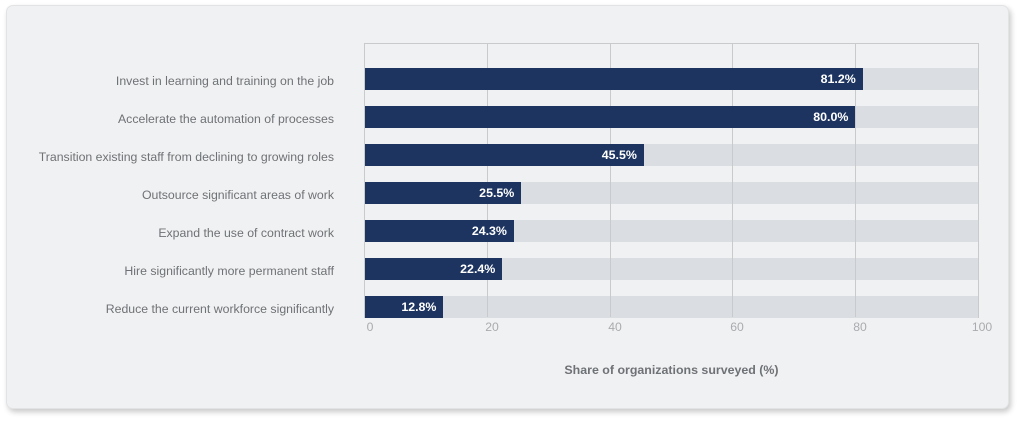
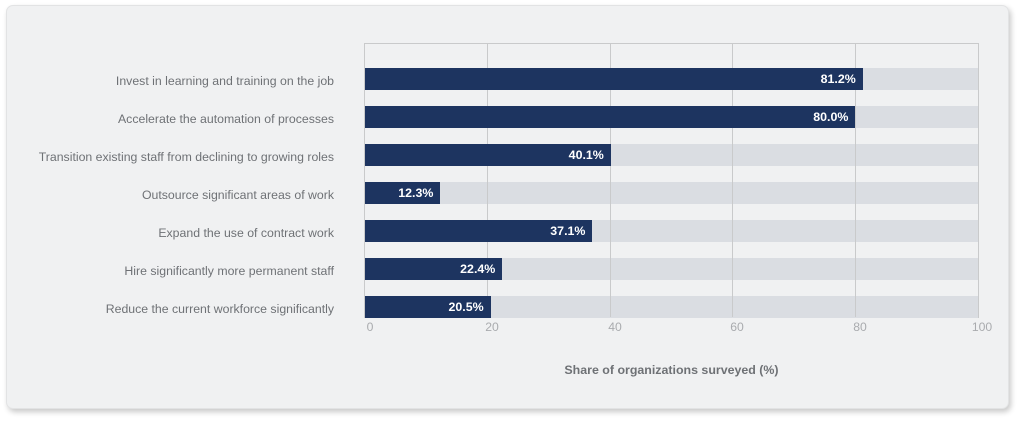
Transition existing staff from declining to growing roles: 45.5% -> 40.1%
Outsource significant areas of work: 25.5% -> 12.3%
Expand the use of contract work: 24.3% -> 37.1%
Reduce the current workforce significantly: 12.8% -> 20.5%
